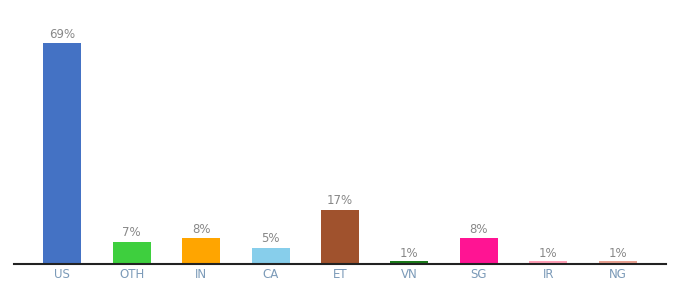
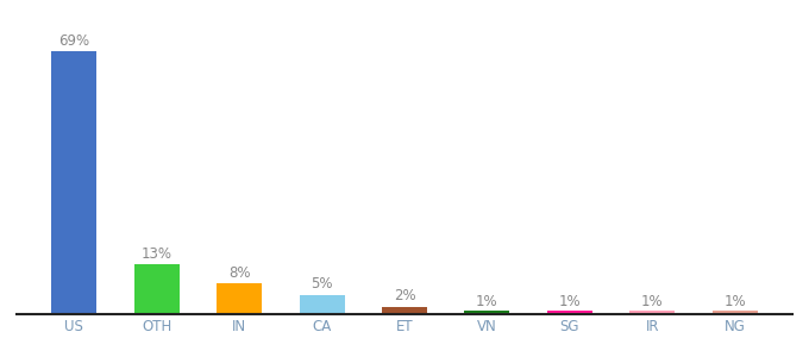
OTH: 7% -> 13%
ET: 17% -> 2%
SG: 8% -> 1%
